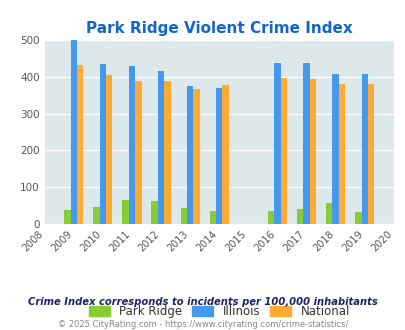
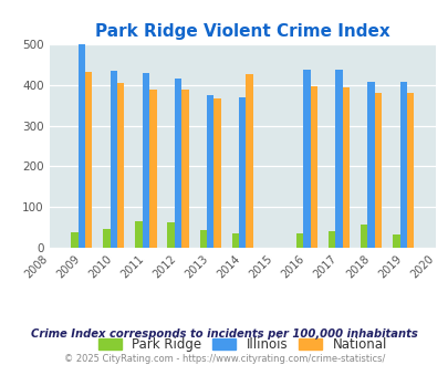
National/2014: 376 -> 425
